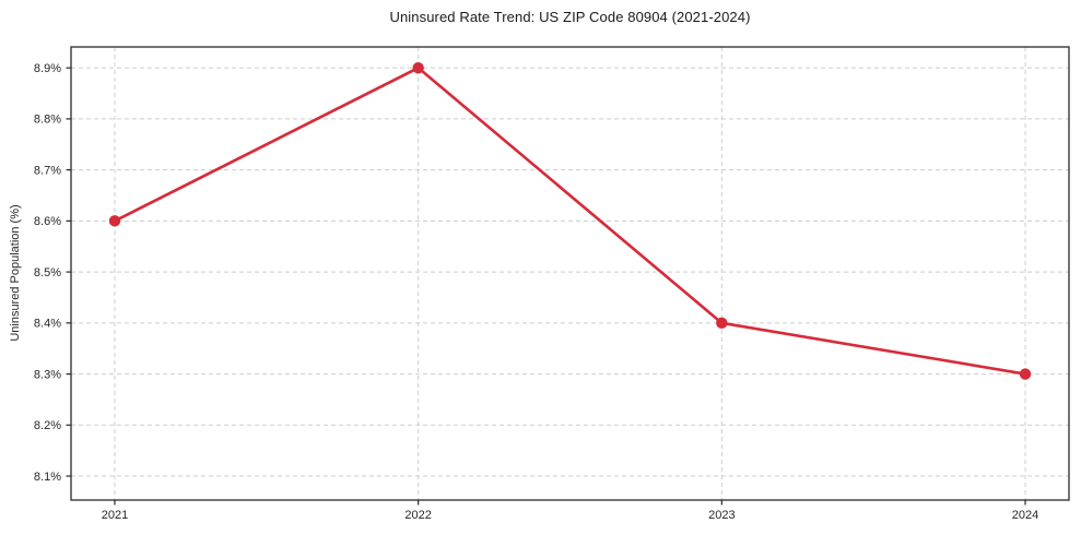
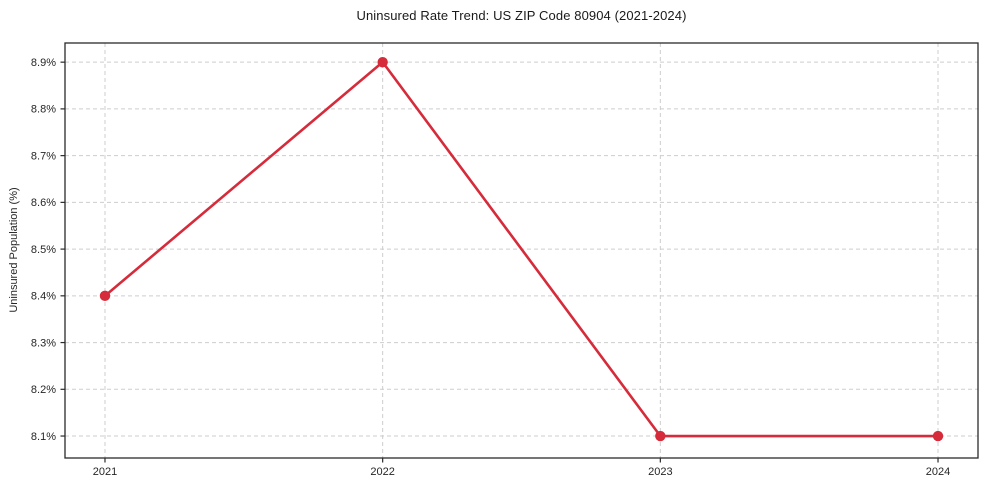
2021: 8.6% -> 8.4%
2023: 8.4% -> 8.1%
2024: 8.3% -> 8.1%
